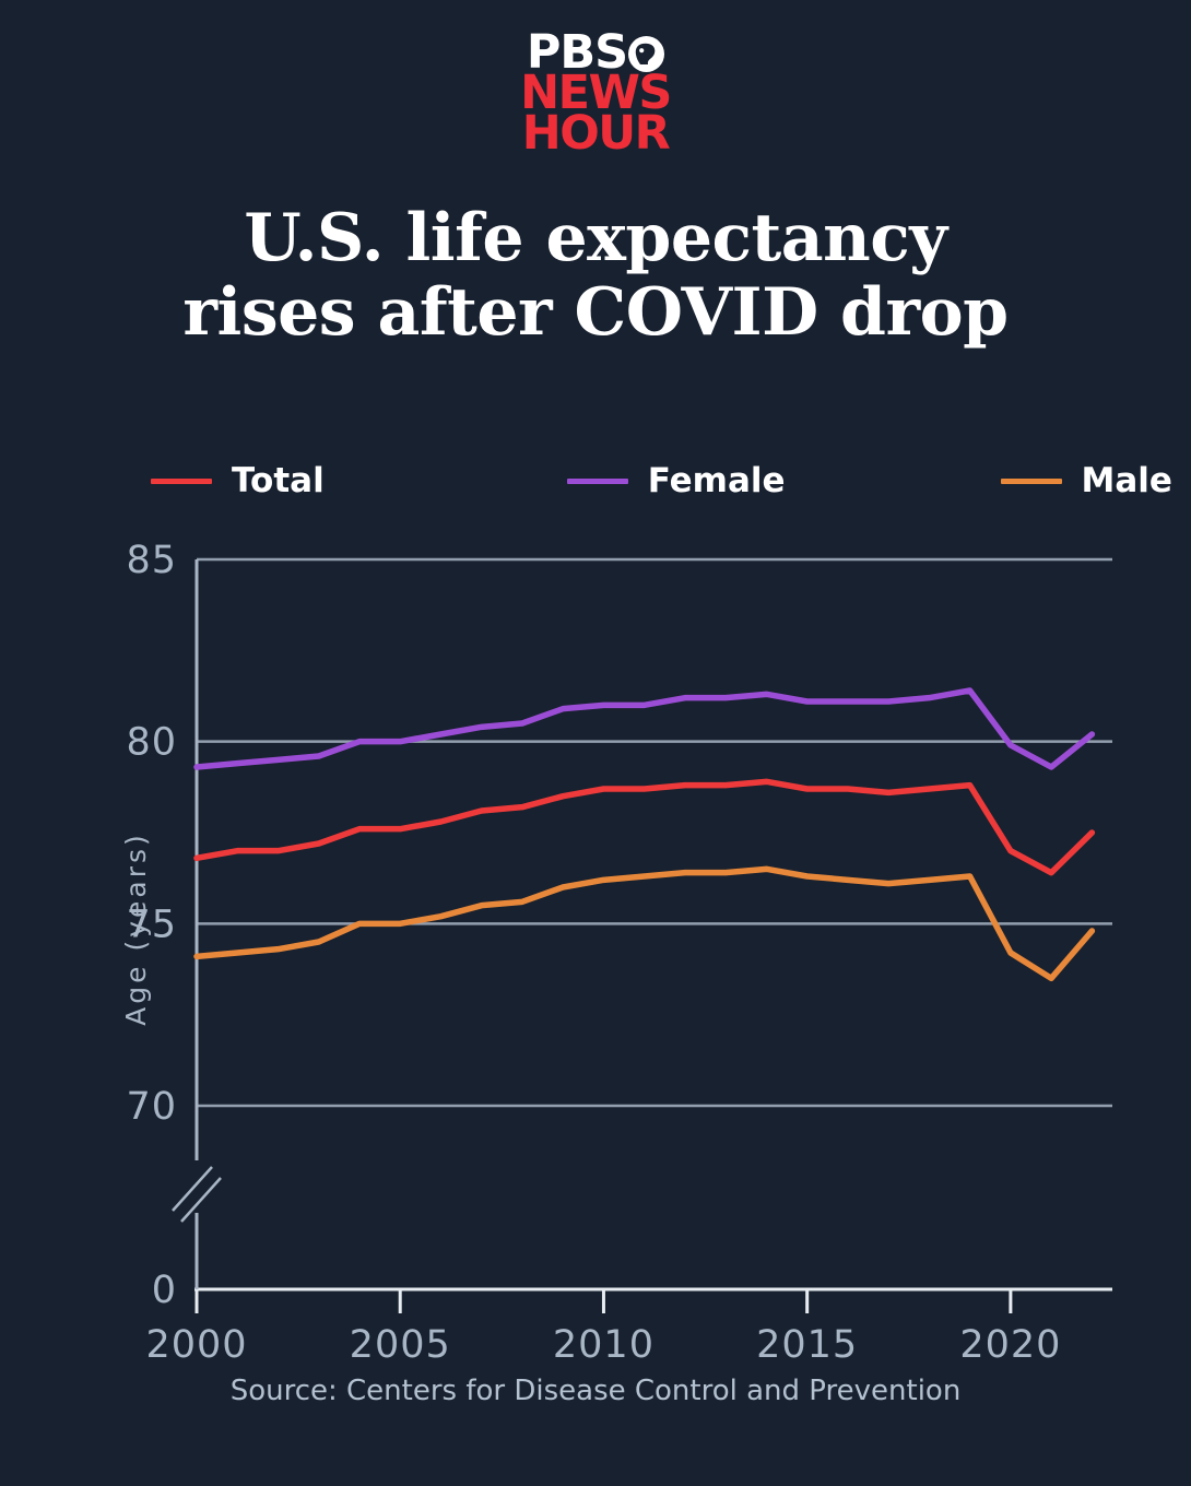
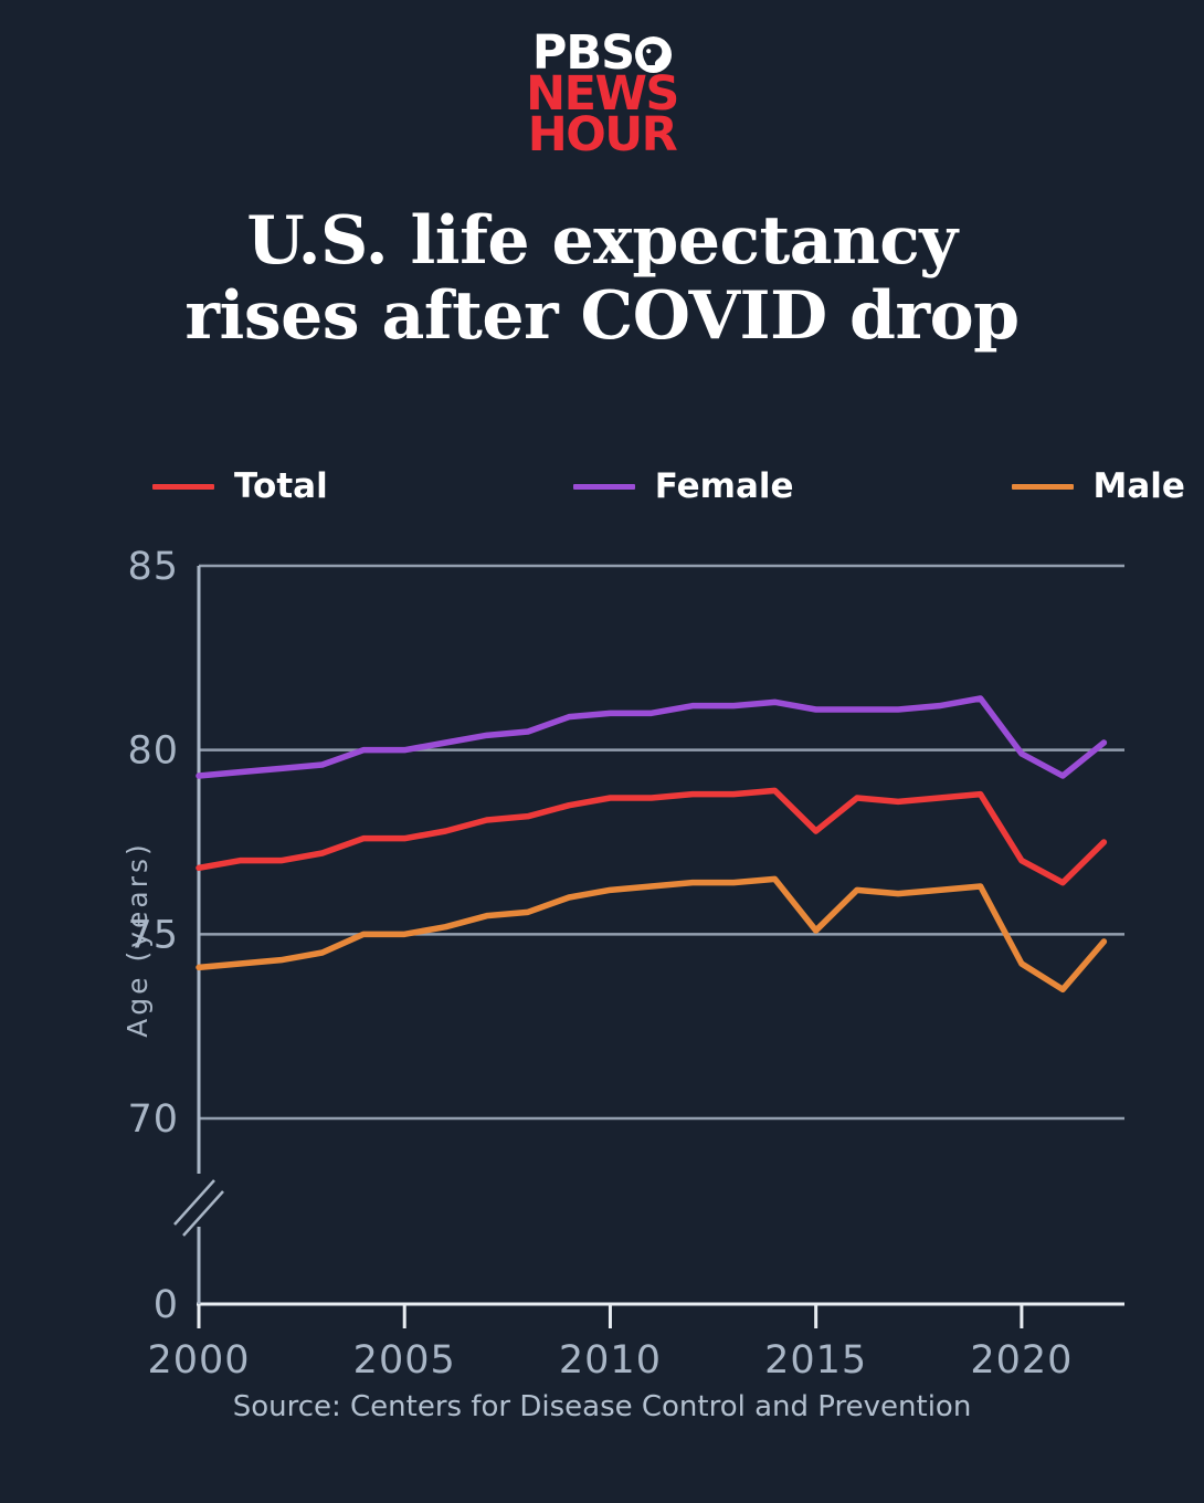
Total/2015: 78.7 -> 77.8
Male/2015: 76.3 -> 75.1
